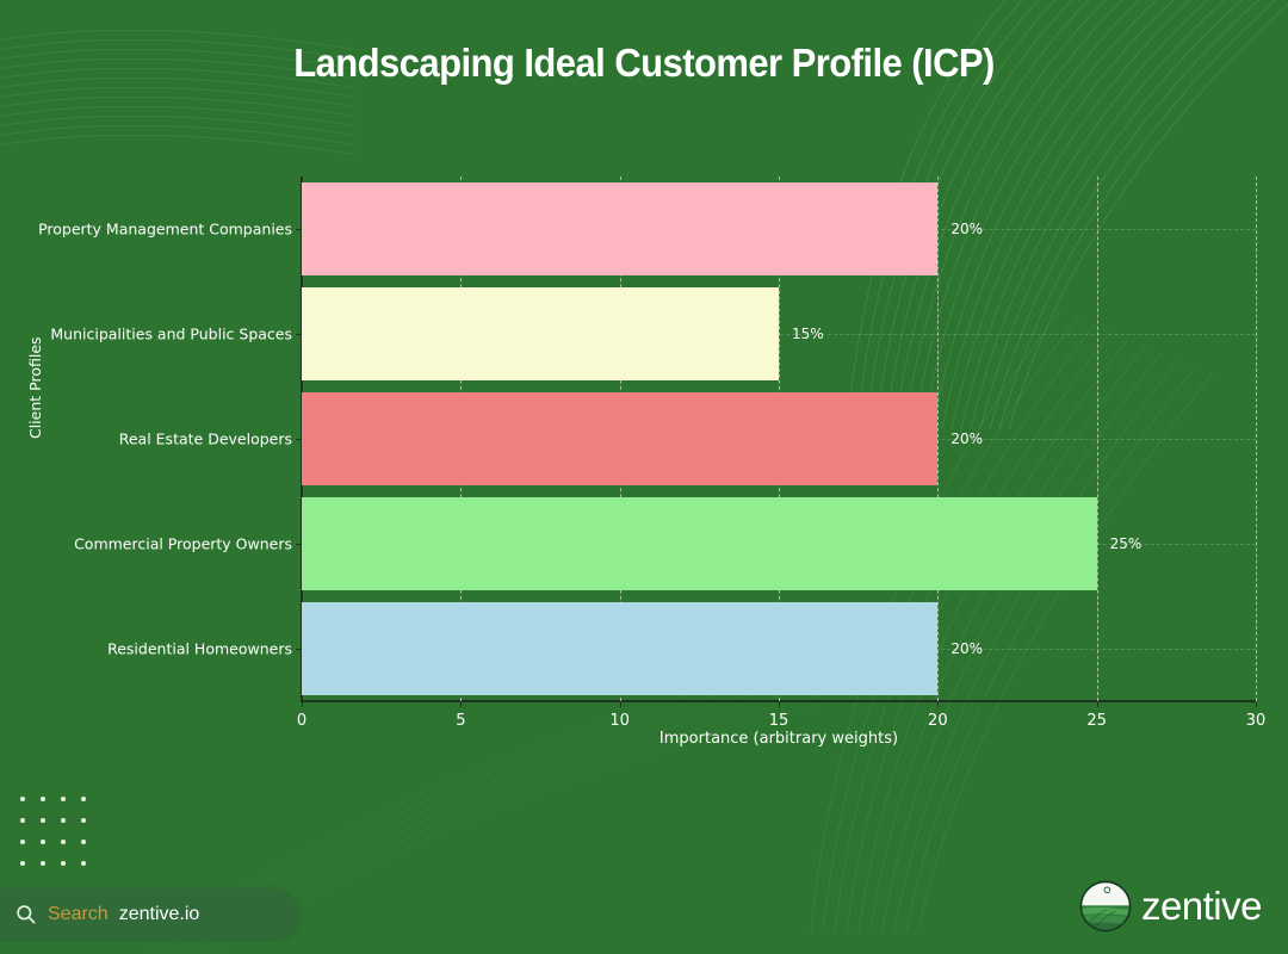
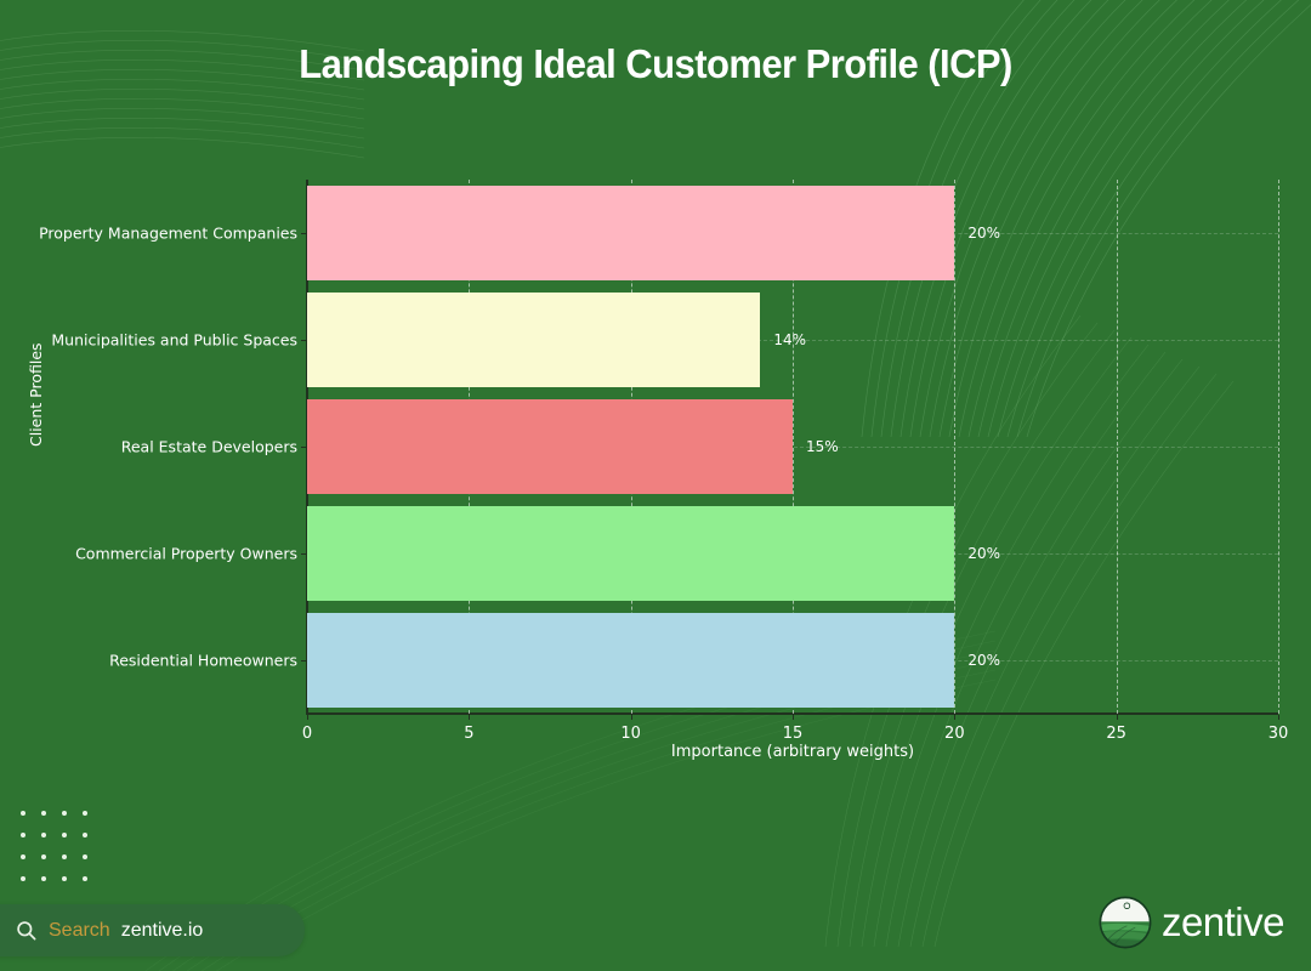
Commercial Property Owners: 25% -> 20%
Real Estate Developers: 20% -> 15%
Municipalities and Public Spaces: 15% -> 14%
